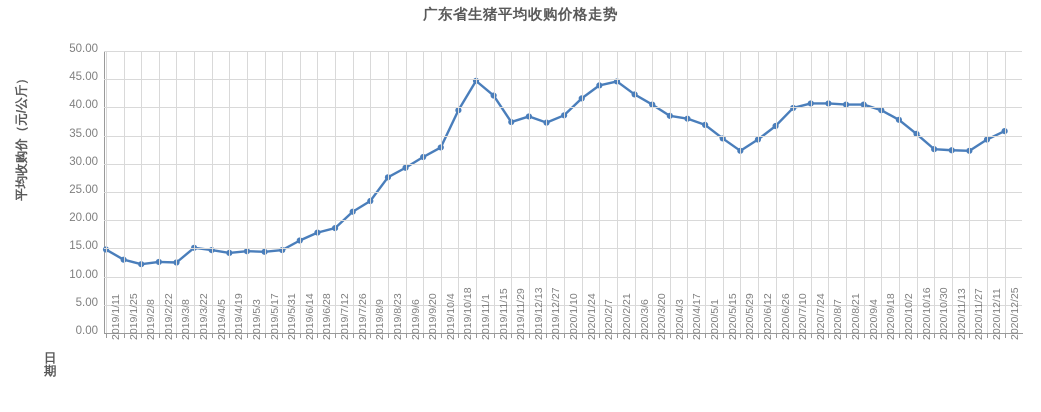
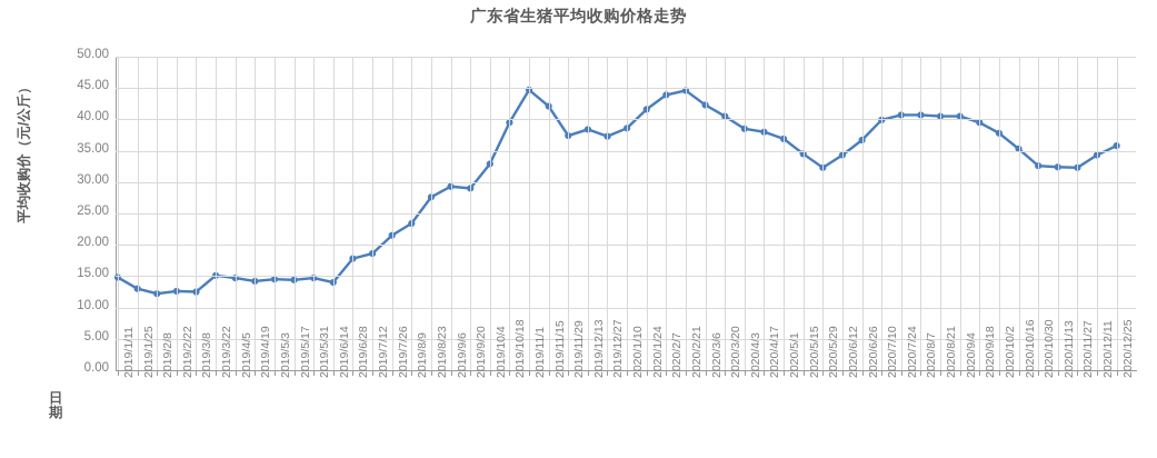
2019/6/14: 16 -> 14
2019/9/20: 31 -> 29
